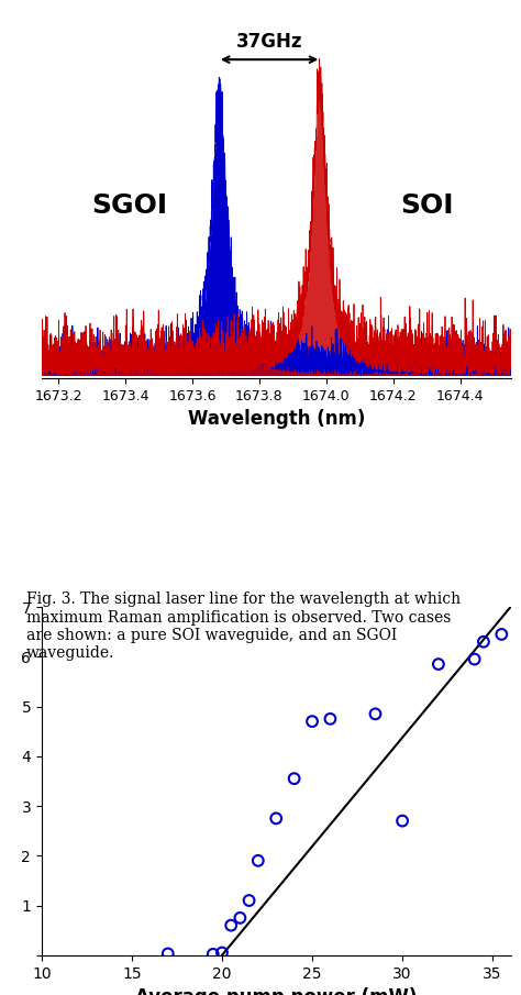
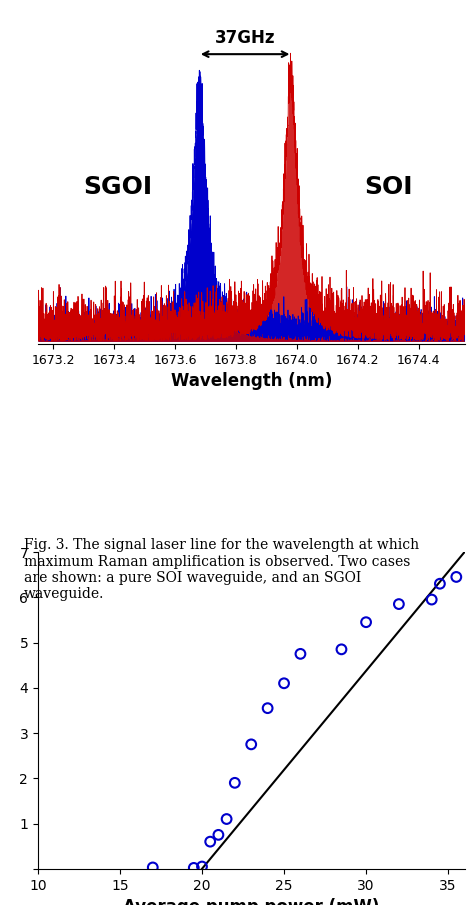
25: 4.70 -> 4.10
30: 2.70 -> 5.45
